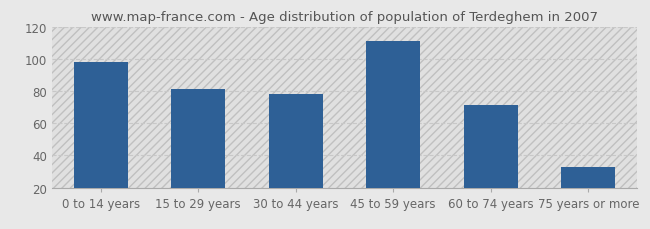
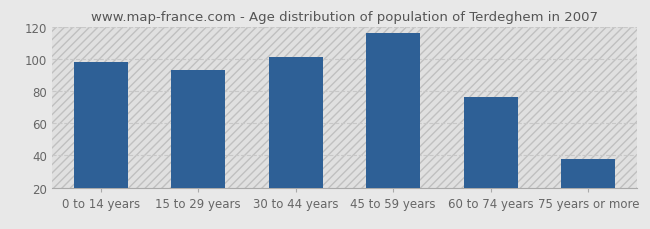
15 to 29 years: 81 -> 93
30 to 44 years: 78 -> 101
45 to 59 years: 111 -> 116
60 to 74 years: 71 -> 76
75 years or more: 33 -> 38
